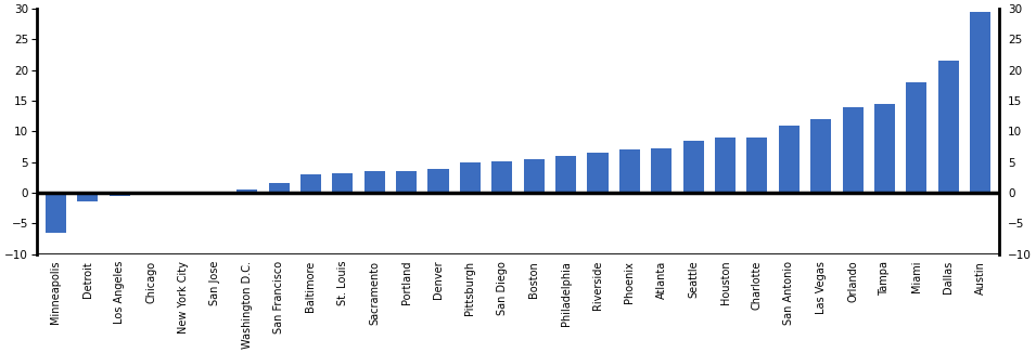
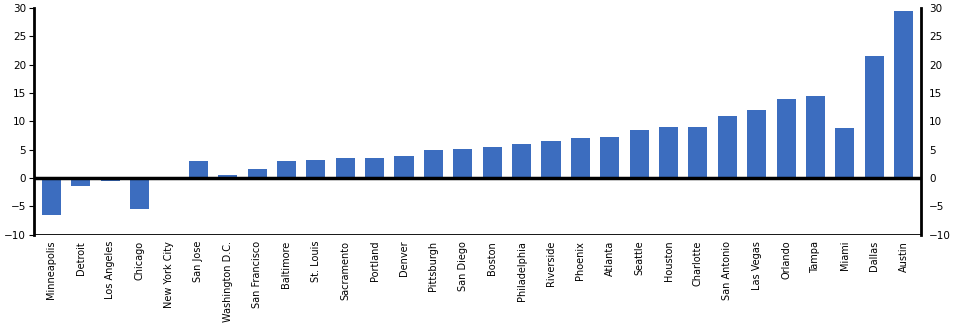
Chicago: -0.3 -> -5.4
San Jose: 0.2 -> 3.0
Miami: 18.0 -> 8.8
